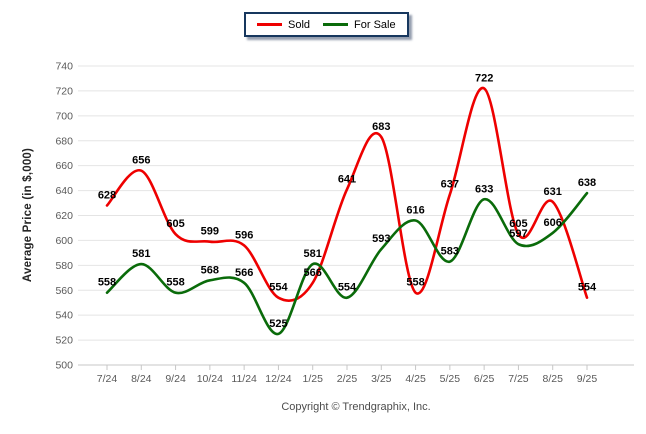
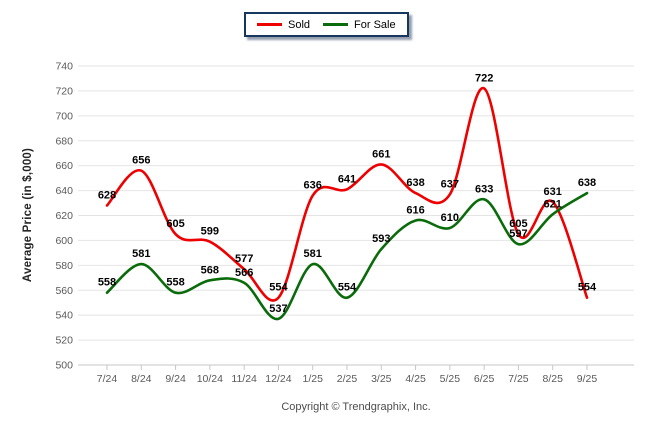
Sold/11/24: 596 -> 577
For Sale/12/24: 525 -> 537
Sold/1/25: 566 -> 636
Sold/3/25: 683 -> 661
Sold/4/25: 558 -> 638
For Sale/5/25: 583 -> 610
For Sale/8/25: 606 -> 621
